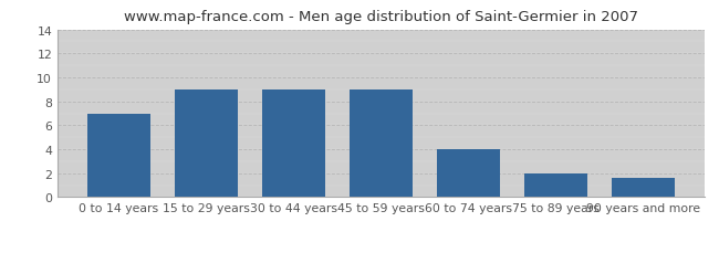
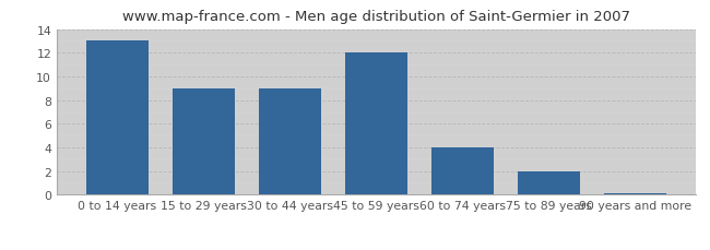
0 to 14 years: 7.0 -> 13.0
45 to 59 years: 9.0 -> 12.0
90 years and more: 1.6 -> 0.1
